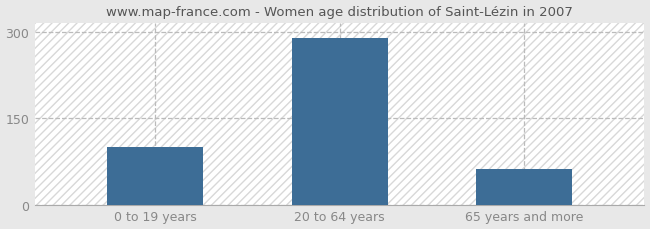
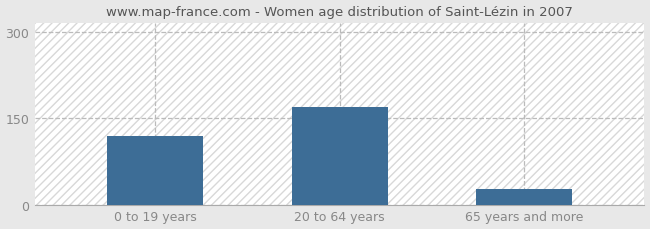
0 to 19 years: 100 -> 120
20 to 64 years: 288 -> 170
65 years and more: 62 -> 28
